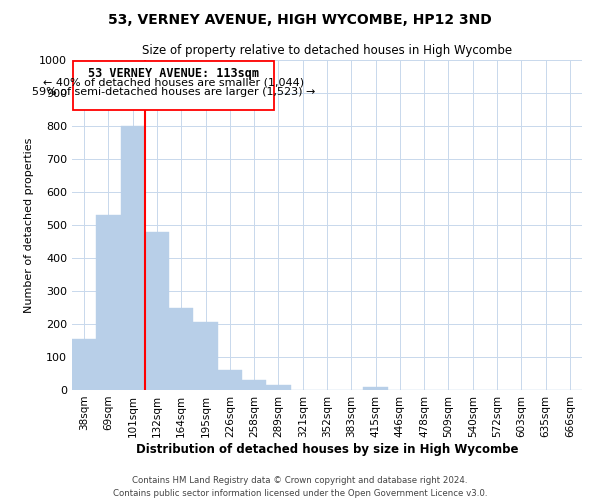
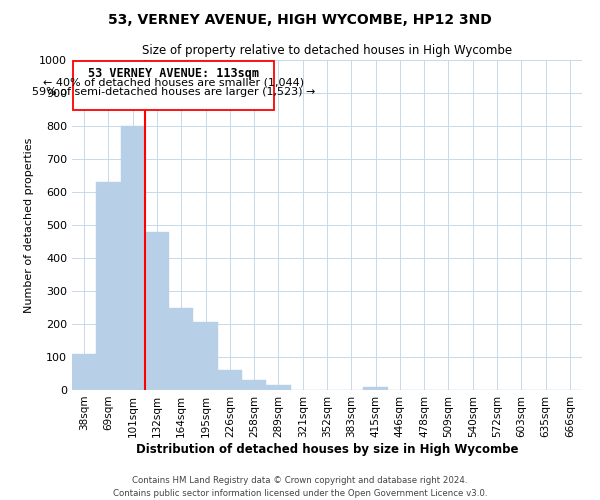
38sqm: 155 -> 110
69sqm: 530 -> 630
